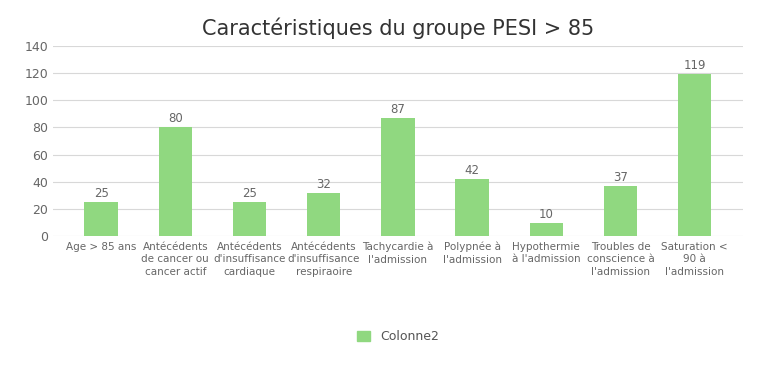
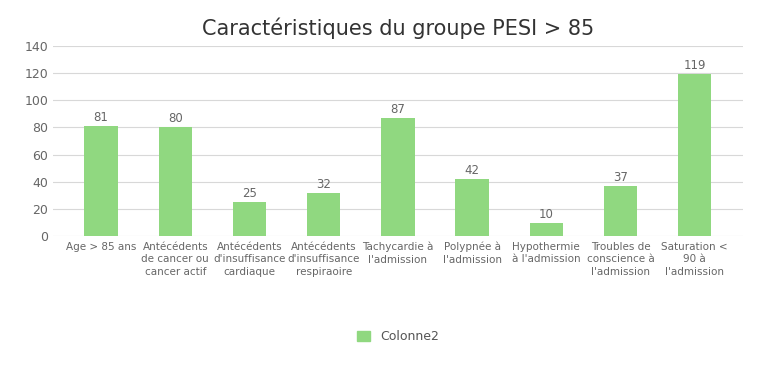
Age > 85 ans: 25 -> 81
